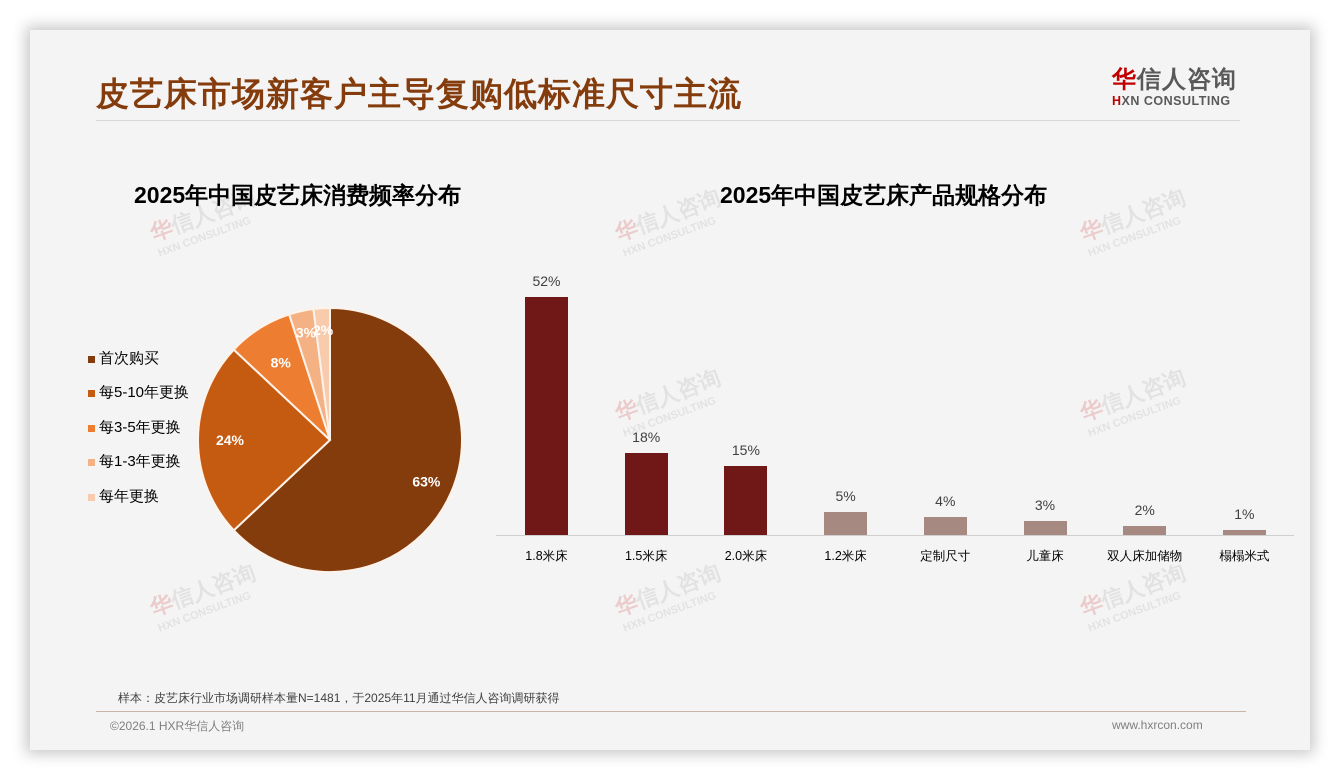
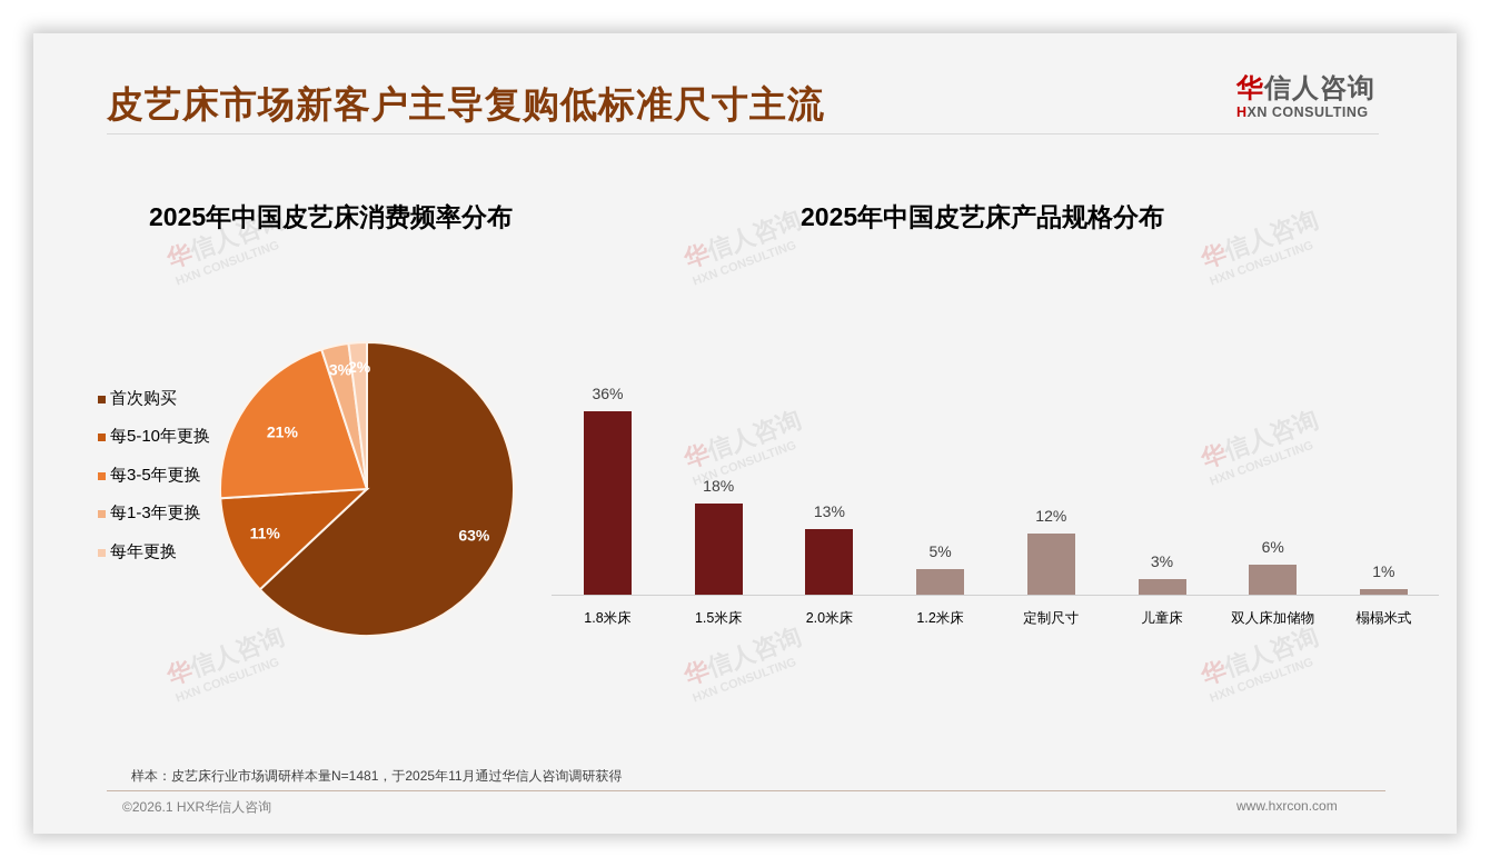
2025年中国皮艺床消费频率分布/每5-10年更换: 24% -> 11%
2025年中国皮艺床消费频率分布/每3-5年更换: 8% -> 21%
2025年中国皮艺床产品规格分布/1.8米床: 52% -> 36%
2025年中国皮艺床产品规格分布/2.0米床: 15% -> 13%
2025年中国皮艺床产品规格分布/定制尺寸: 4% -> 12%
2025年中国皮艺床产品规格分布/双人床加储物: 2% -> 6%
